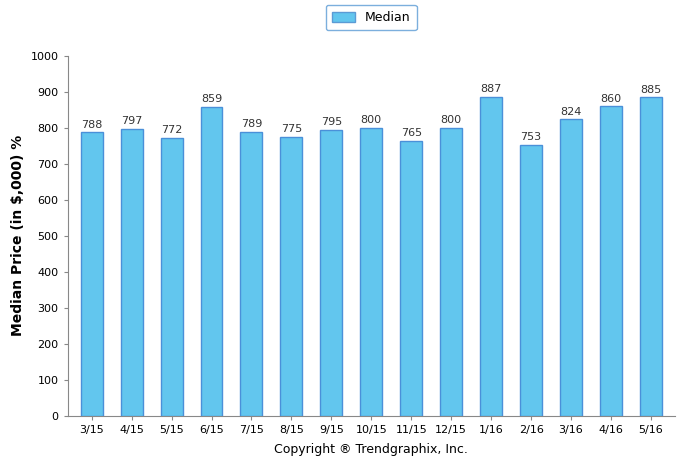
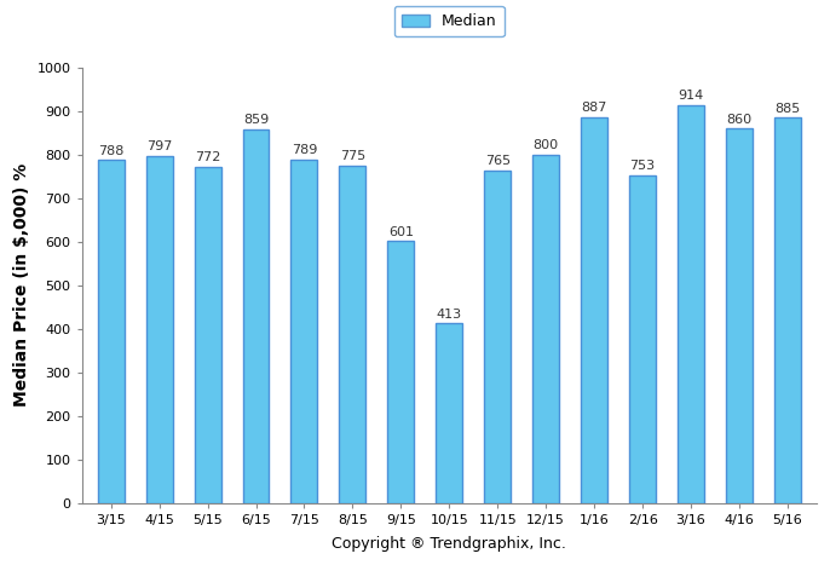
9/15: 795 -> 601
10/15: 800 -> 413
3/16: 824 -> 914
